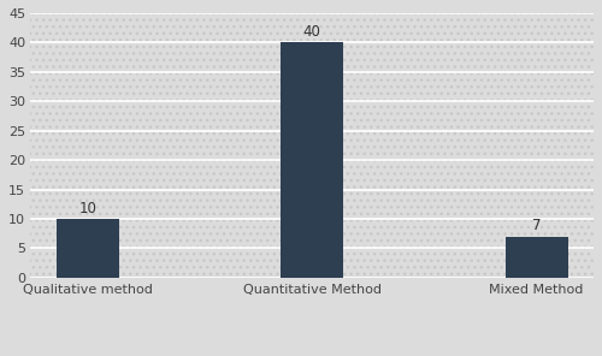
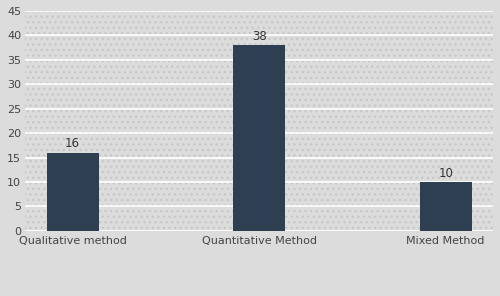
Qualitative method: 10 -> 16
Quantitative Method: 40 -> 38
Mixed Method: 7 -> 10
